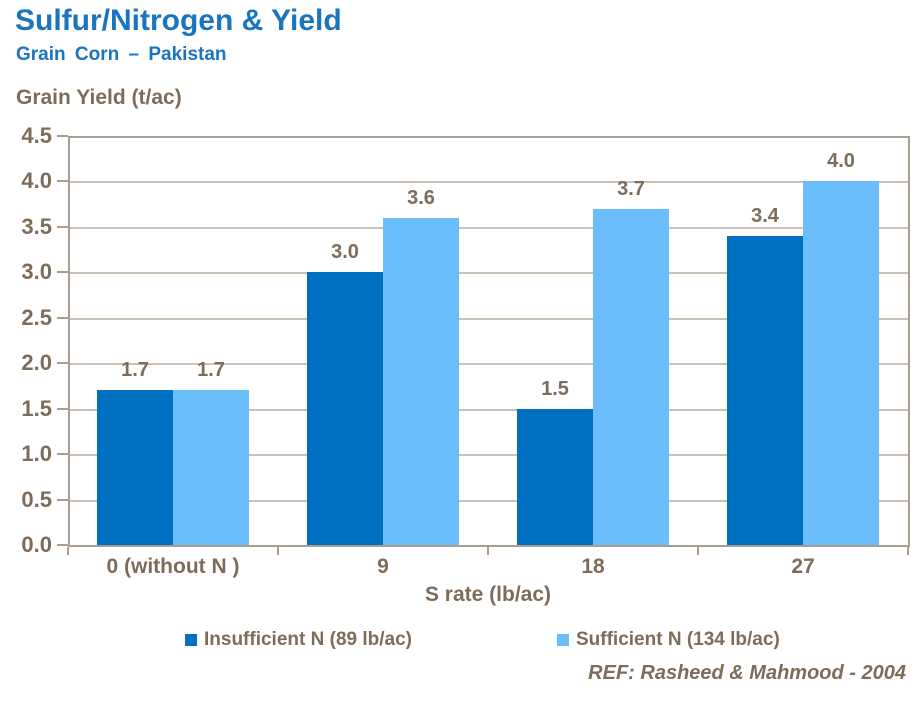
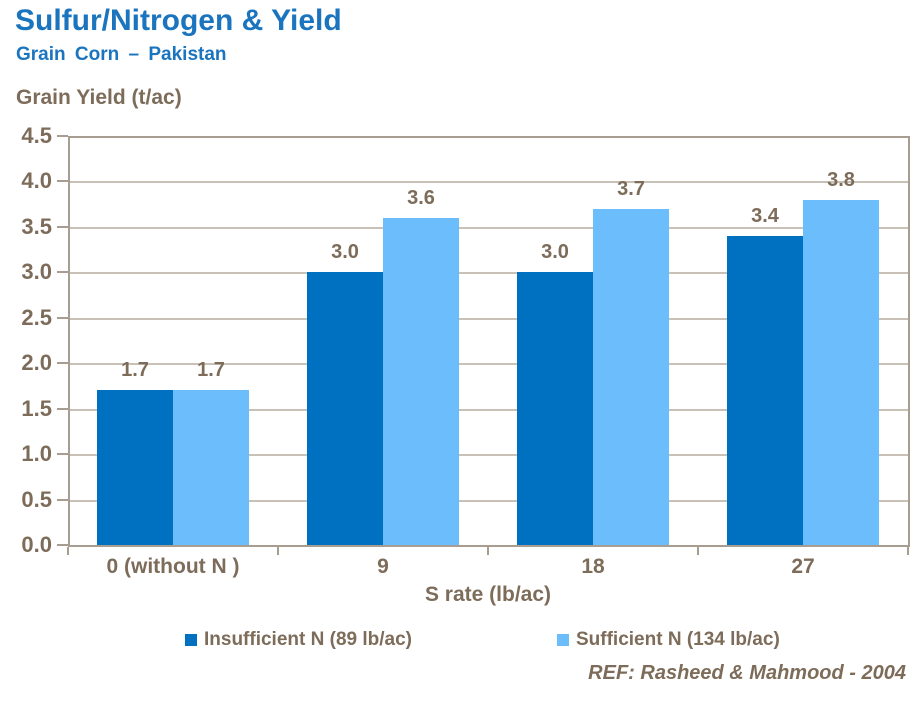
Insufficient N (89 lb/ac)/18: 1.5 -> 3.0
Sufficient N (134 lb/ac)/27: 4.0 -> 3.8
